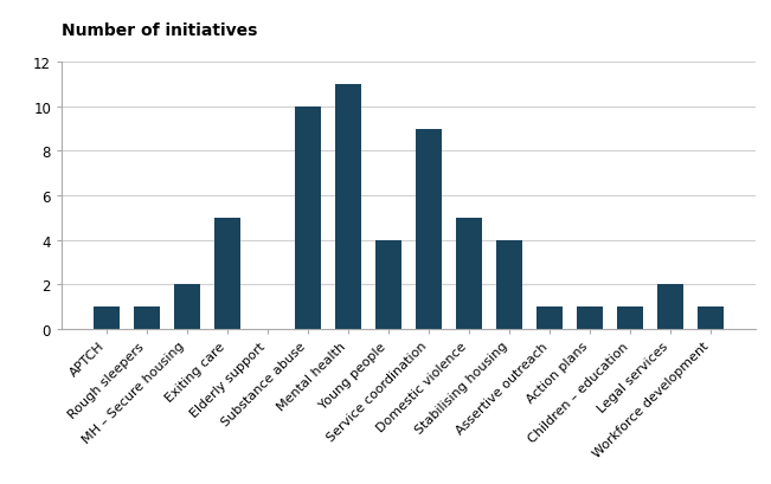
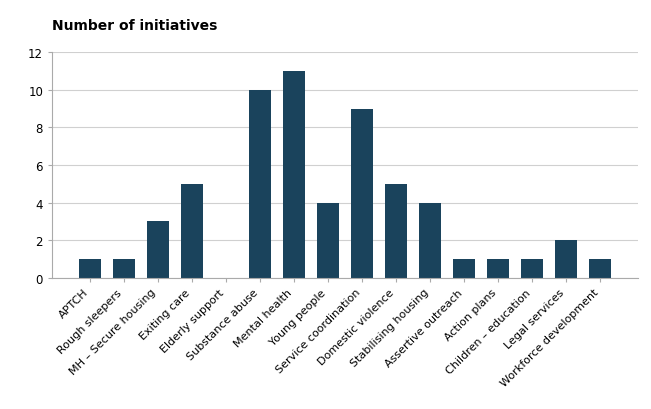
MH – Secure housing: 2 -> 3
